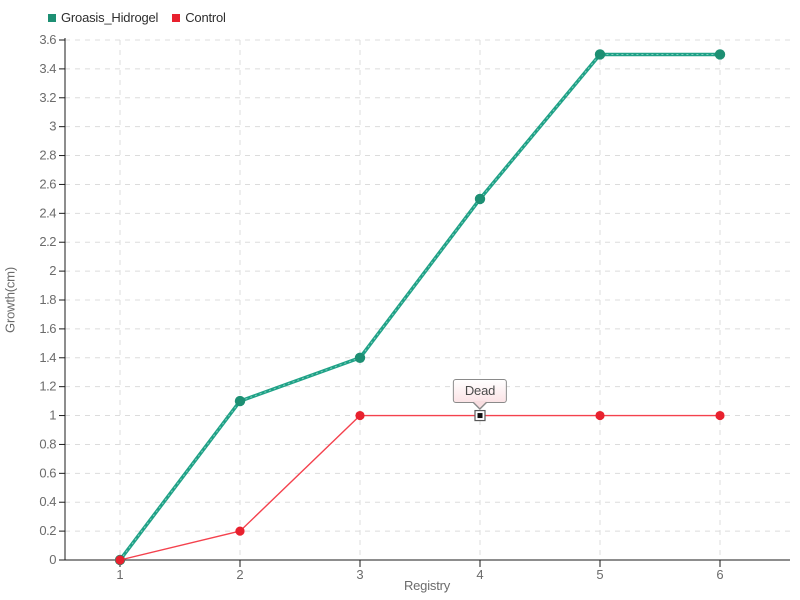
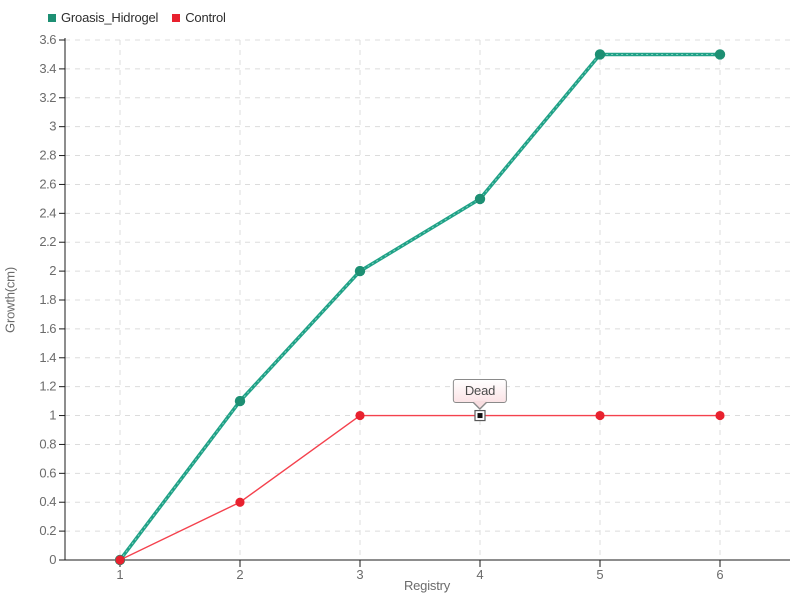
Control/2: 0.2 -> 0.4
Groasis_Hidrogel/3: 1.4 -> 2.0
